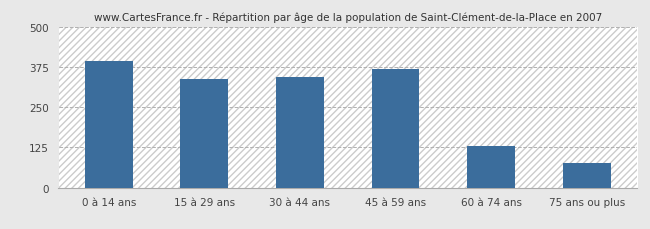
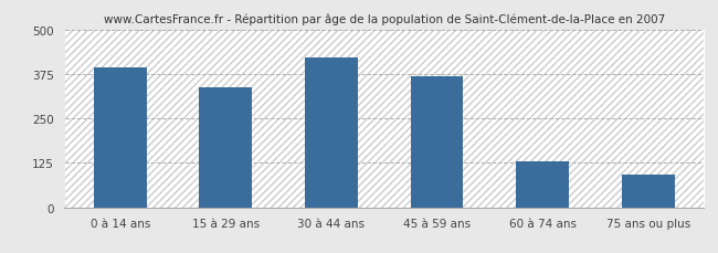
30 à 44 ans: 345 -> 420
75 ans ou plus: 75 -> 93
